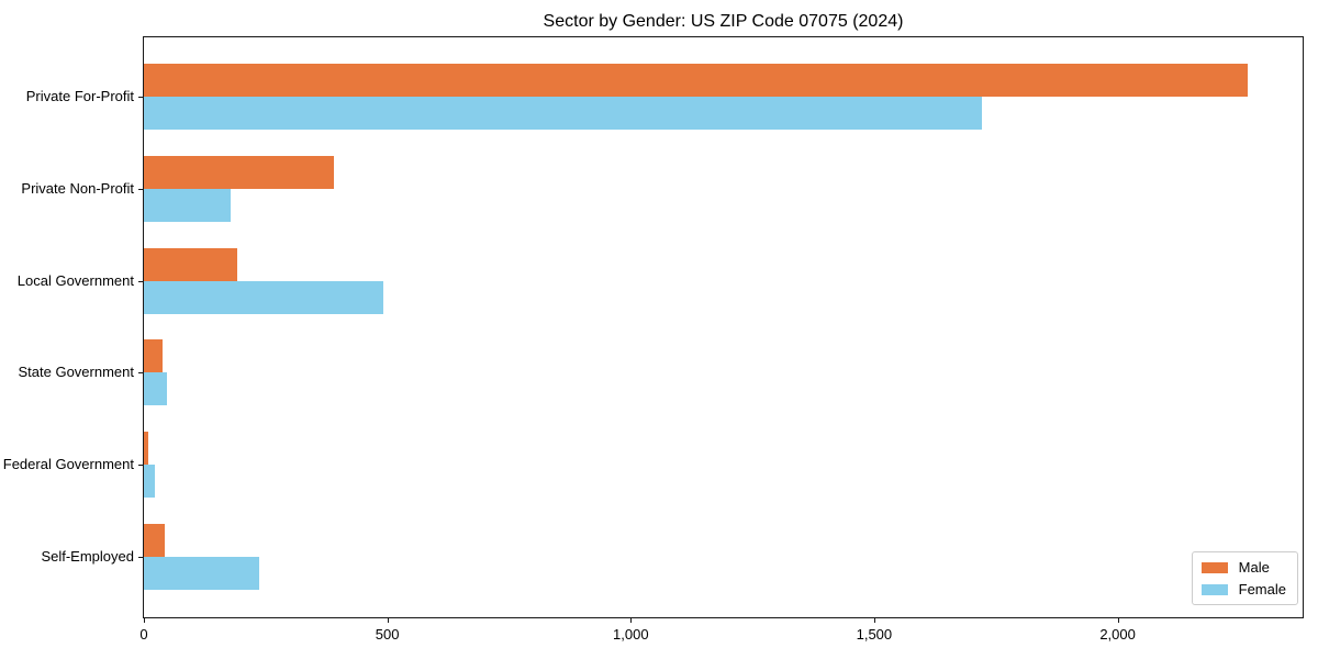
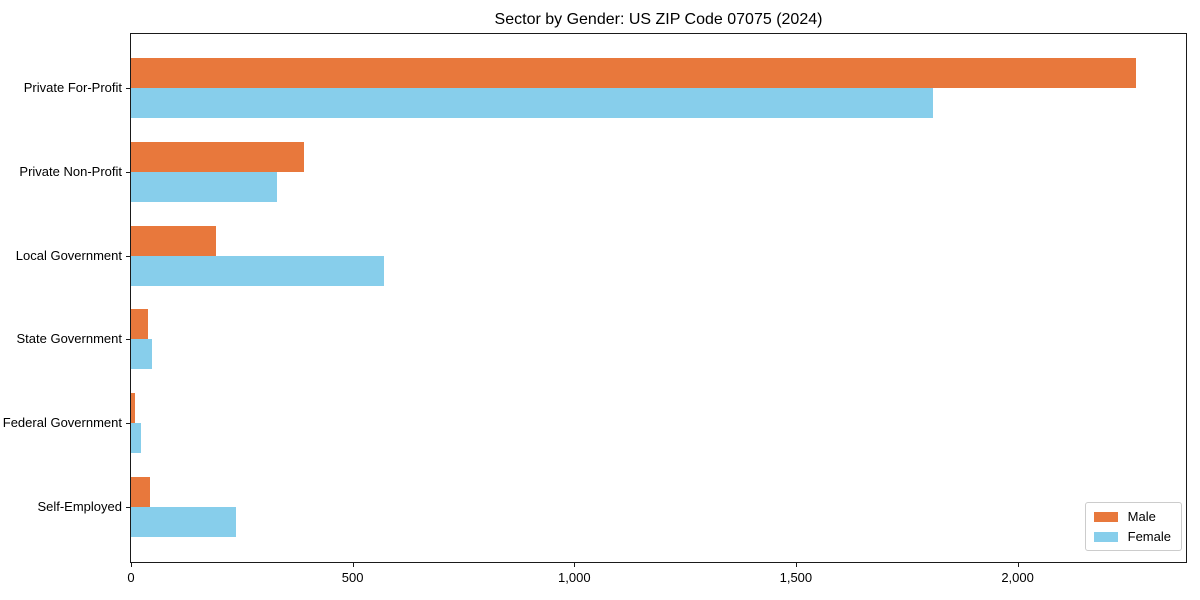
Female/Private For-Profit: 1720 -> 1810
Female/Private Non-Profit: 180 -> 330
Female/Local Government: 490 -> 570
